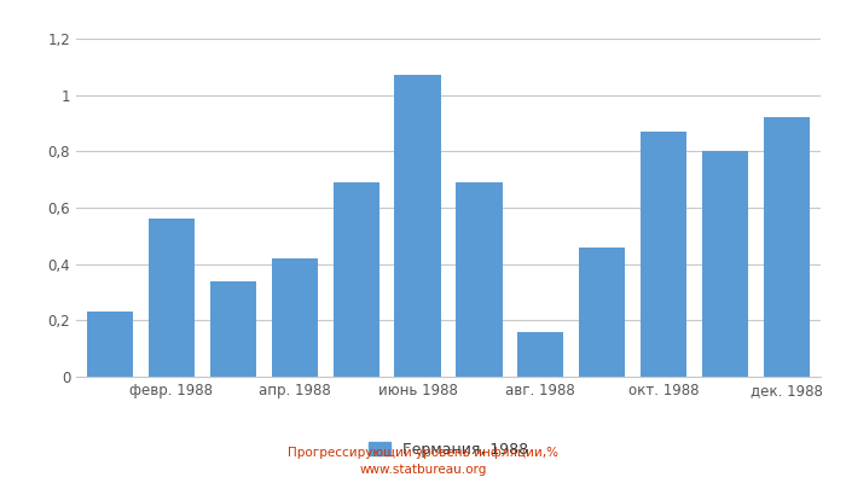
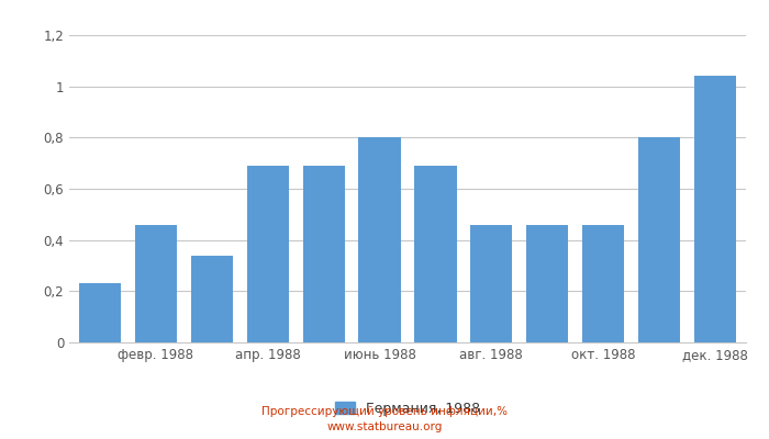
февр. 1988: 0,56 -> 0,46
апр. 1988: 0,42 -> 0,69
июнь 1988: 1,07 -> 0,80
авг. 1988: 0,16 -> 0,46
окт. 1988: 0,87 -> 0,46
дек. 1988: 0,92 -> 1,04
